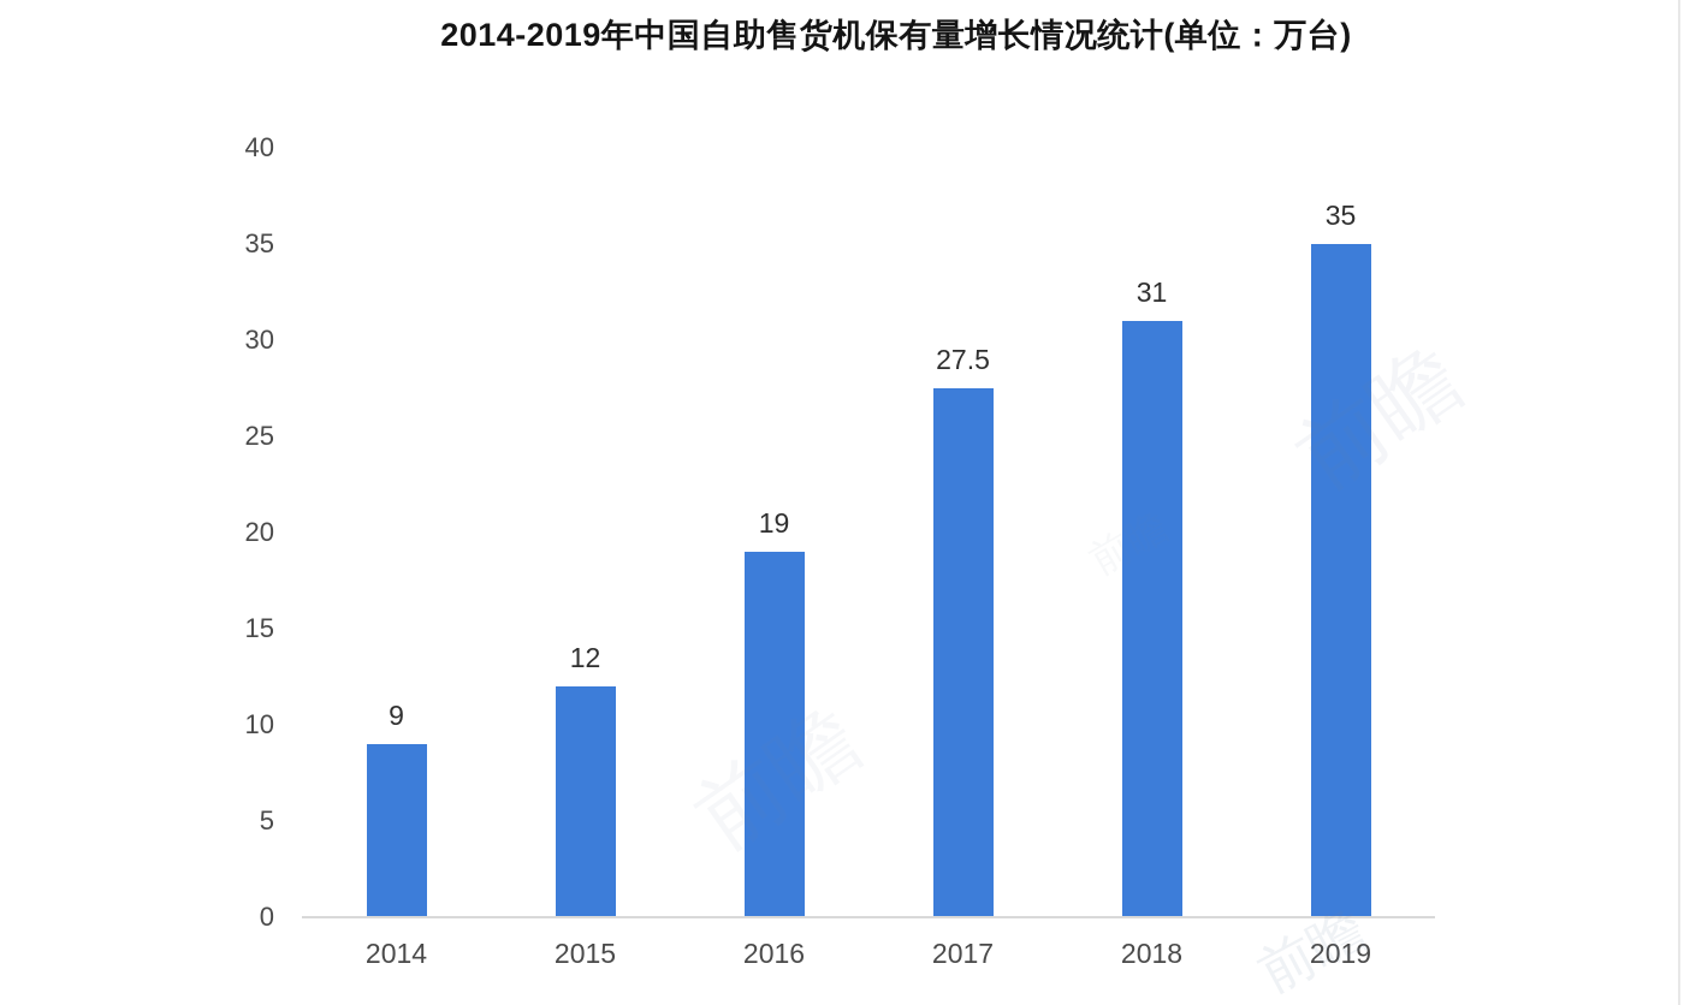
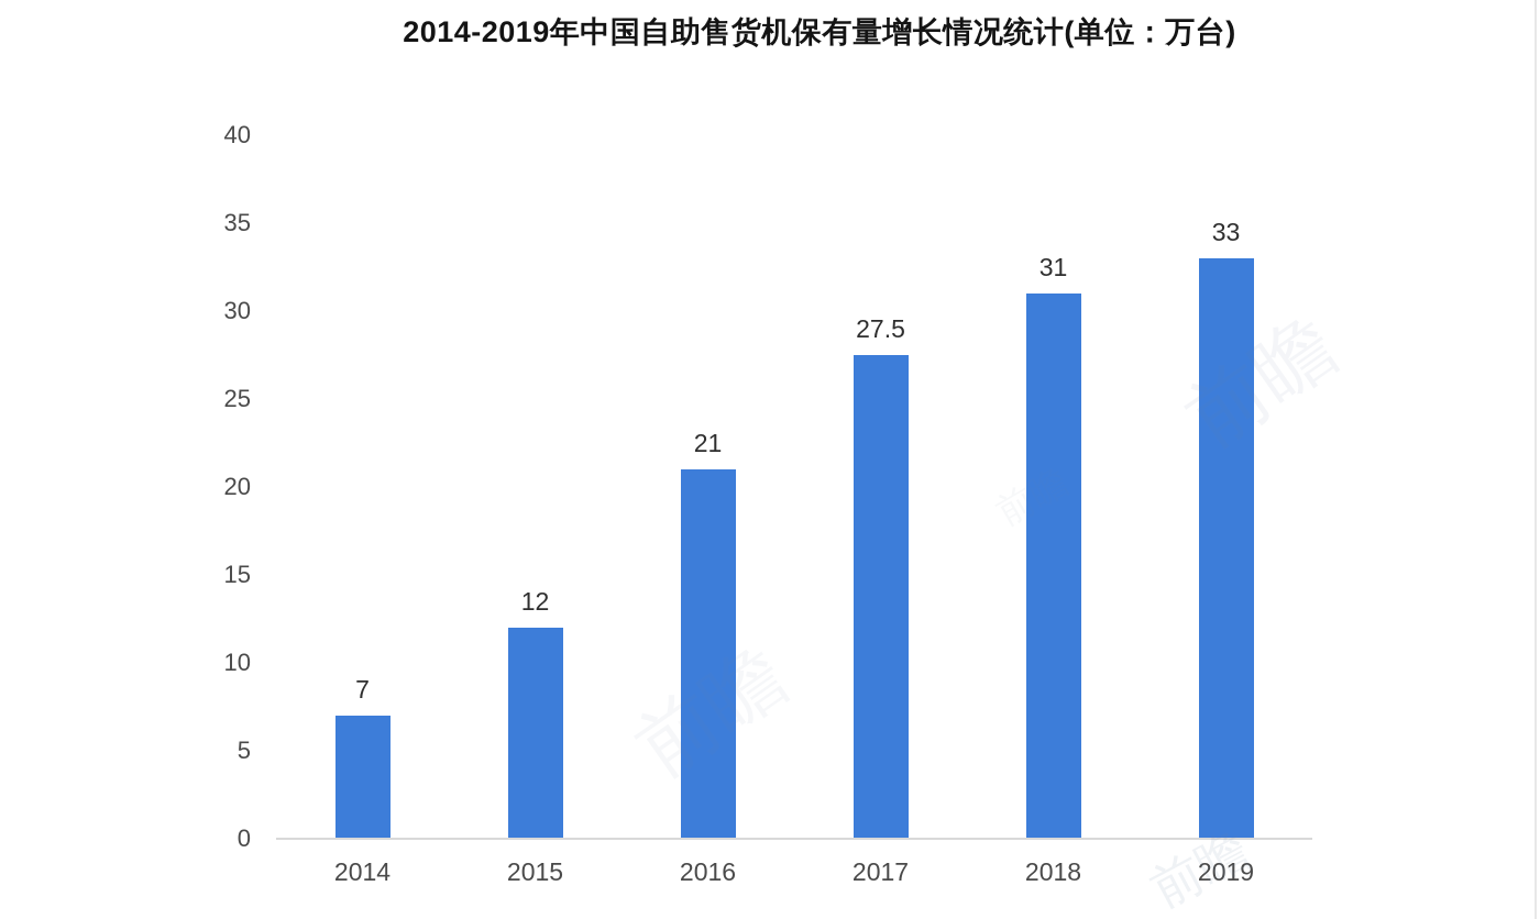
2014: 9 -> 7
2016: 19 -> 21
2019: 35 -> 33
